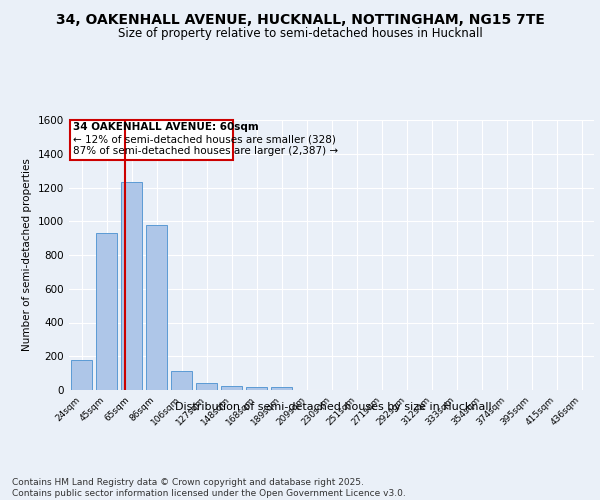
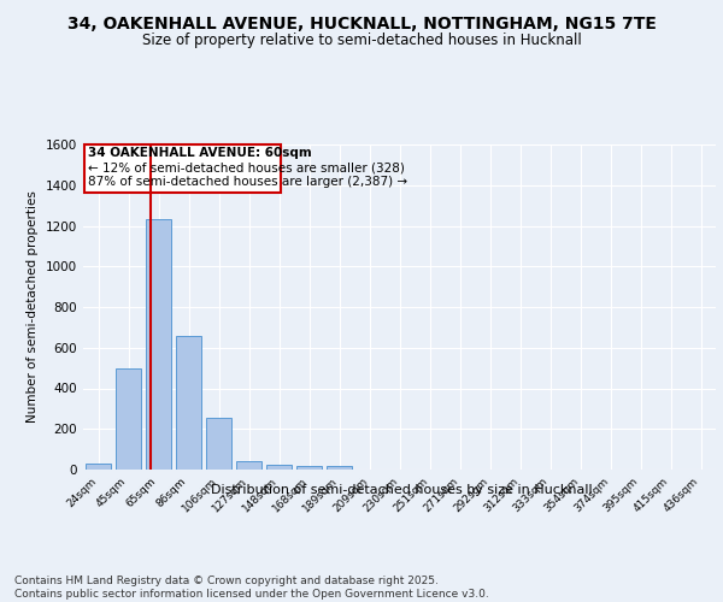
24sqm: 180 -> 30
45sqm: 930 -> 500
86sqm: 980 -> 660
106sqm: 110 -> 260
